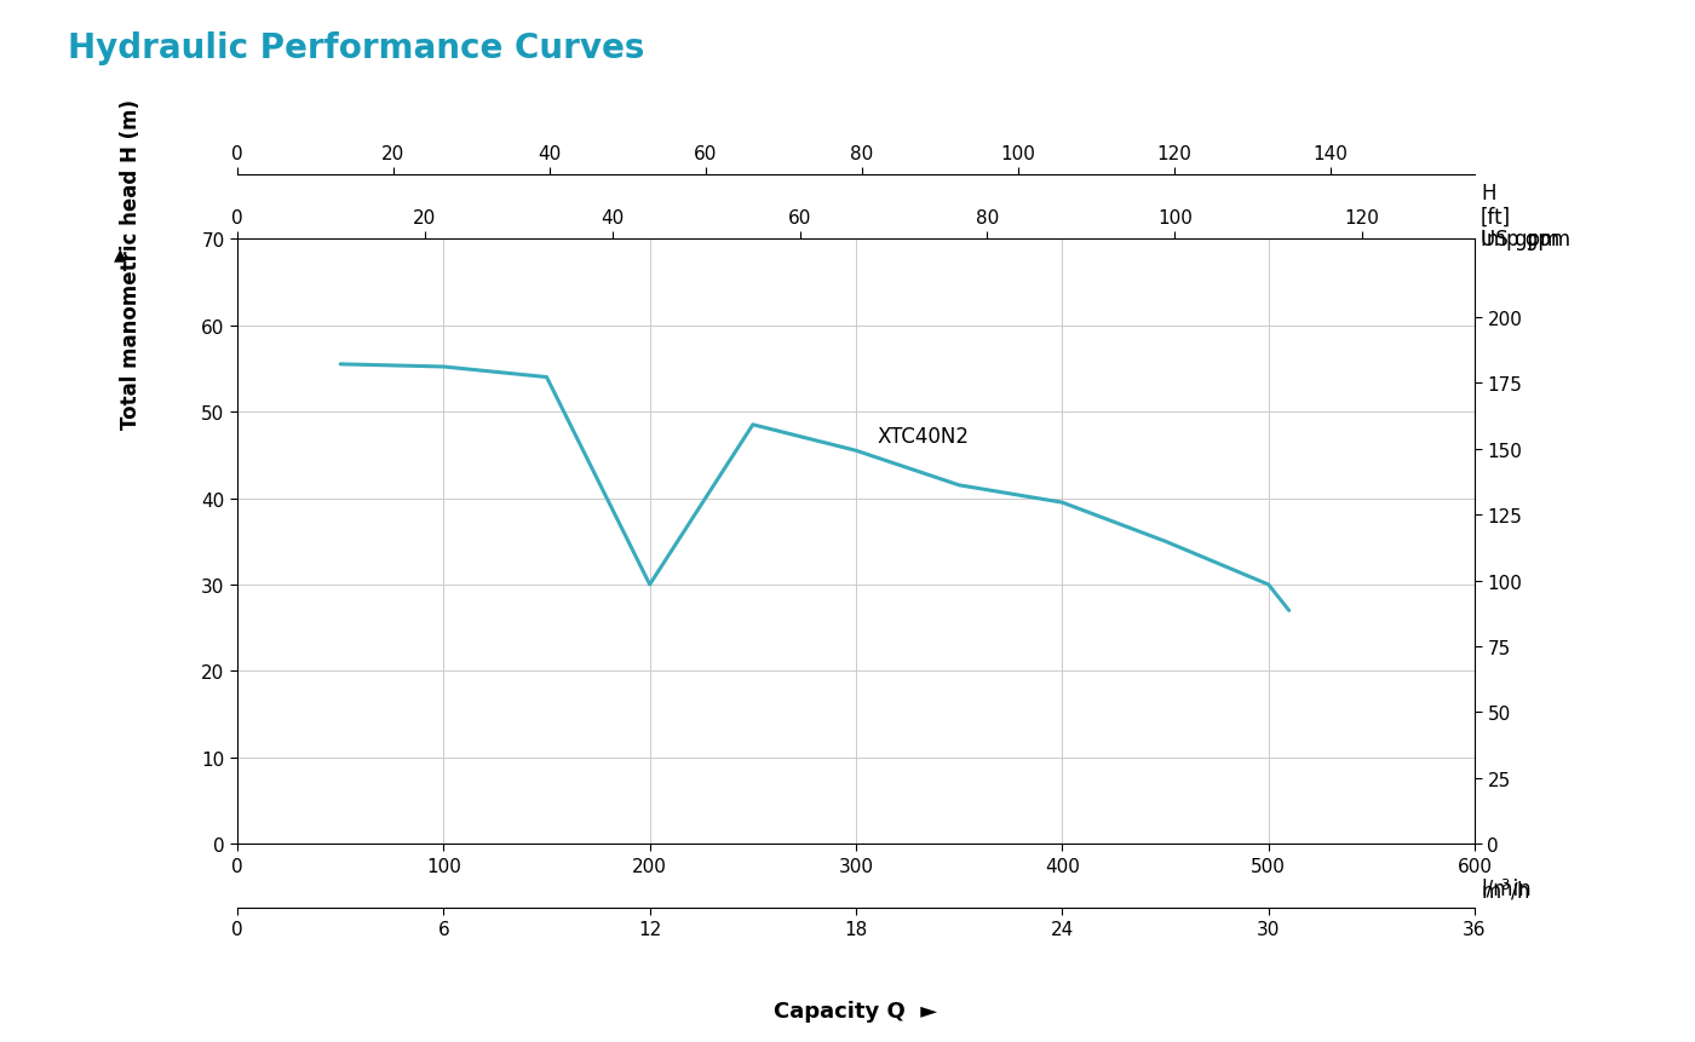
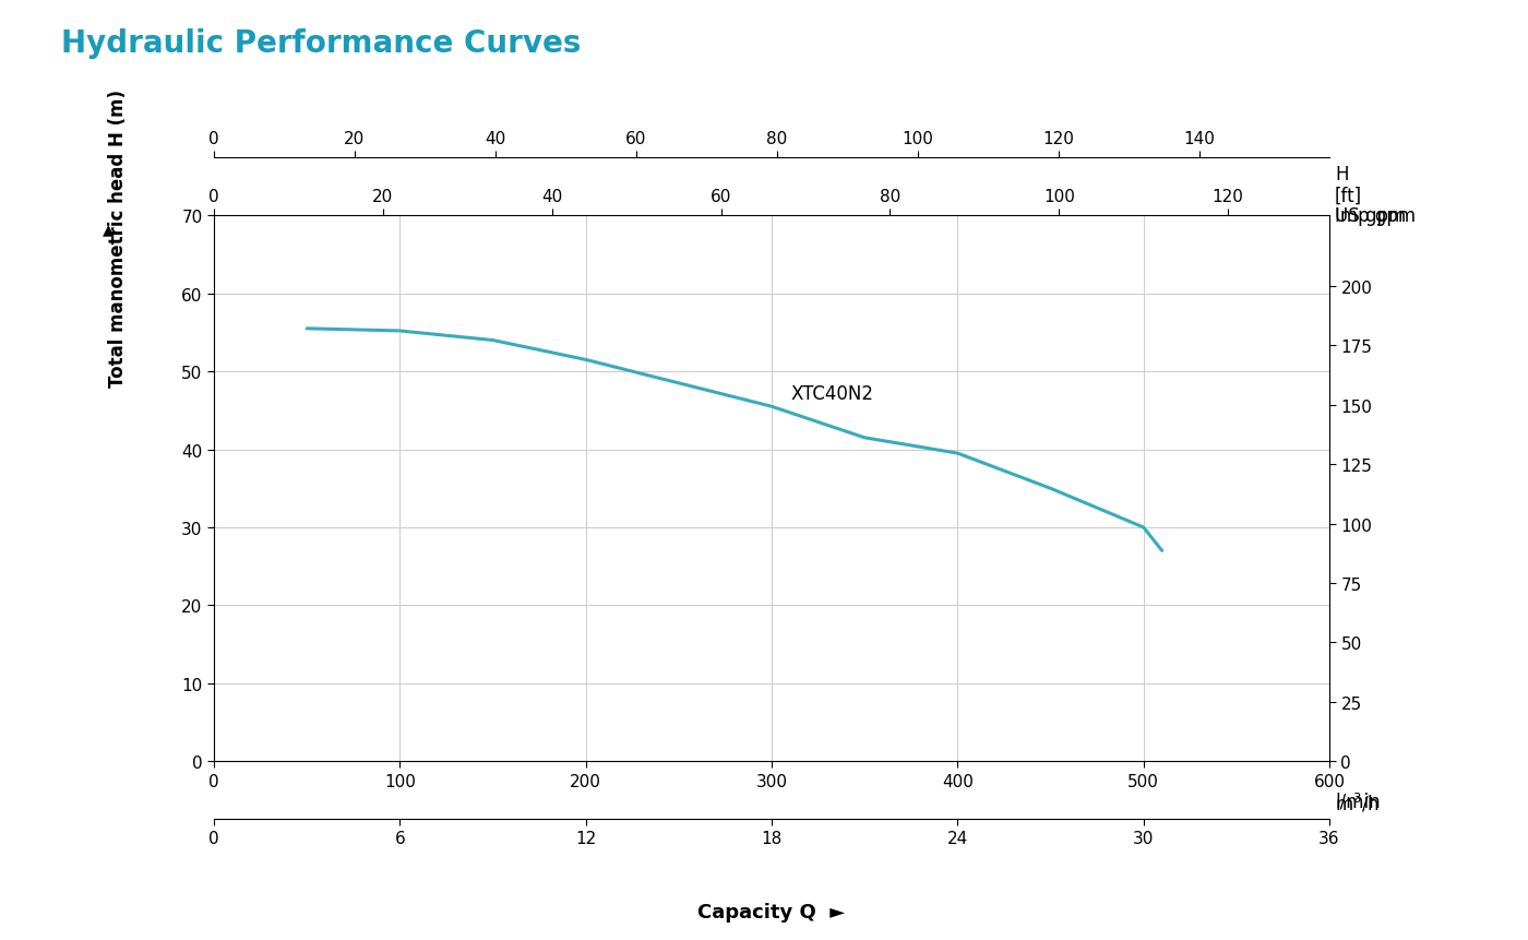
200: 30.0 -> 51.5
